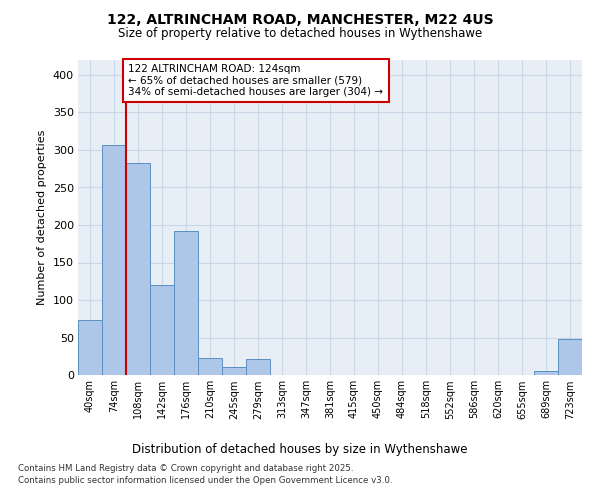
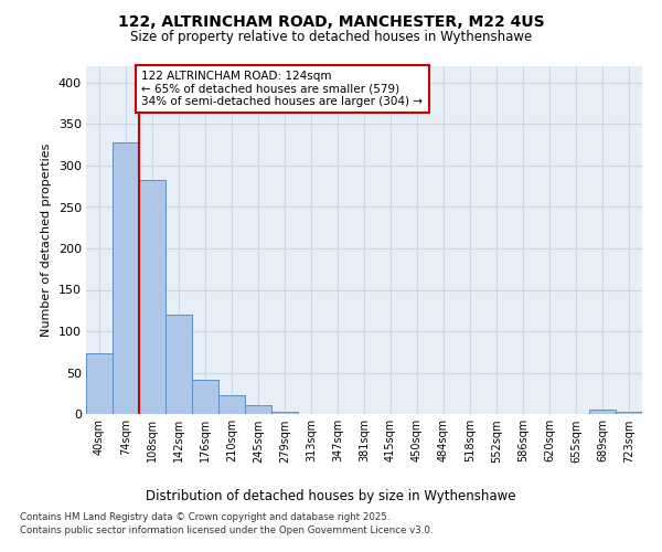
74sqm: 306 -> 328
176sqm: 192 -> 42
279sqm: 22 -> 3
723sqm: 48 -> 3
